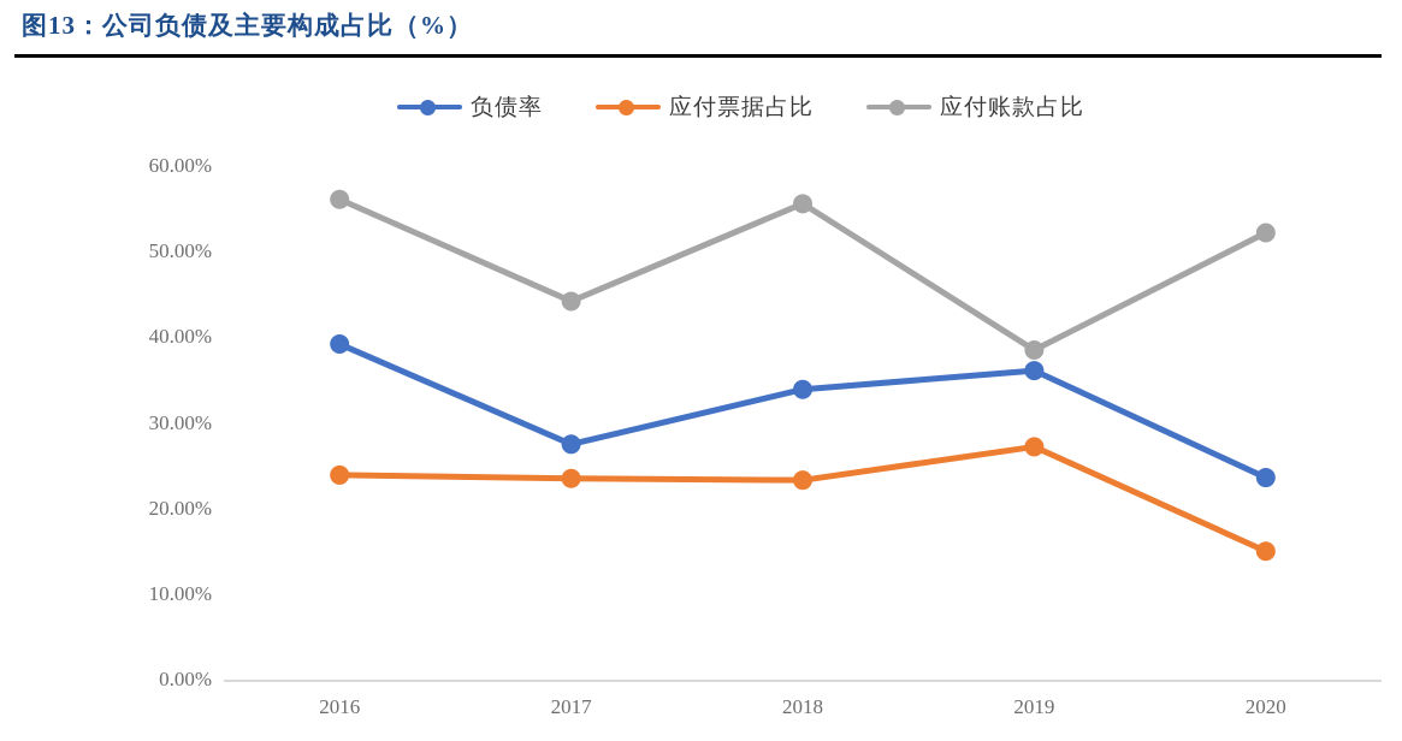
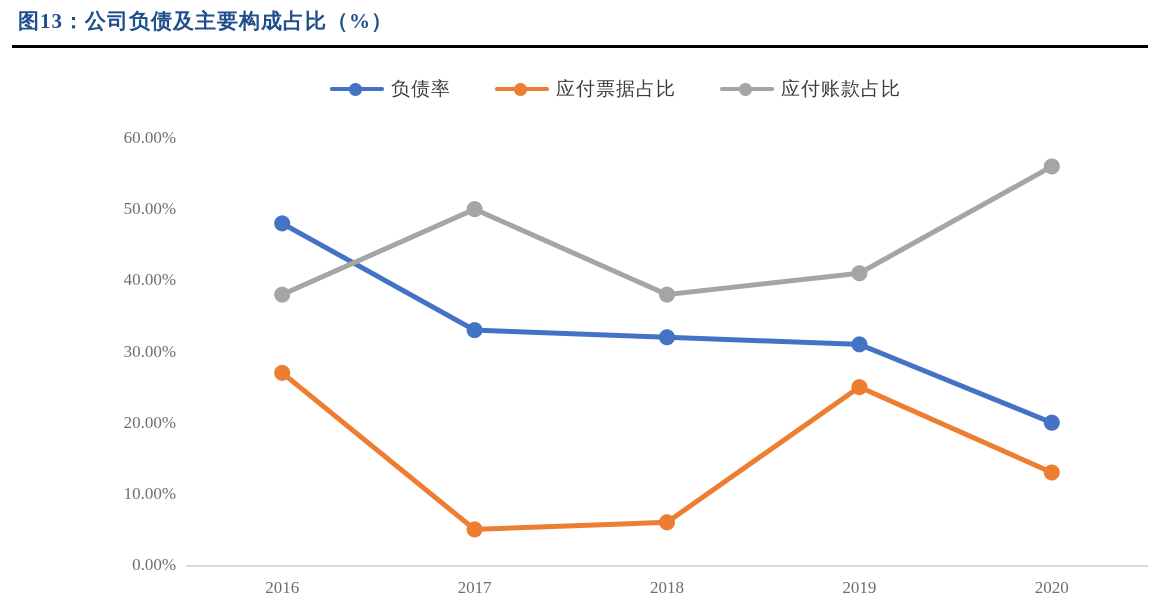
负债率/2016: 39% -> 48%
应付票据占比/2016: 24% -> 27%
应付账款占比/2016: 56% -> 38%
负债率/2017: 28% -> 33%
应付票据占比/2017: 24% -> 5%
应付账款占比/2017: 44% -> 50%
负债率/2018: 34% -> 32%
应付票据占比/2018: 23% -> 6%
应付账款占比/2018: 56% -> 38%
负债率/2019: 36% -> 31%
应付票据占比/2019: 27% -> 25%
应付账款占比/2019: 38% -> 41%
负债率/2020: 24% -> 20%
应付票据占比/2020: 15% -> 13%
应付账款占比/2020: 52% -> 56%
